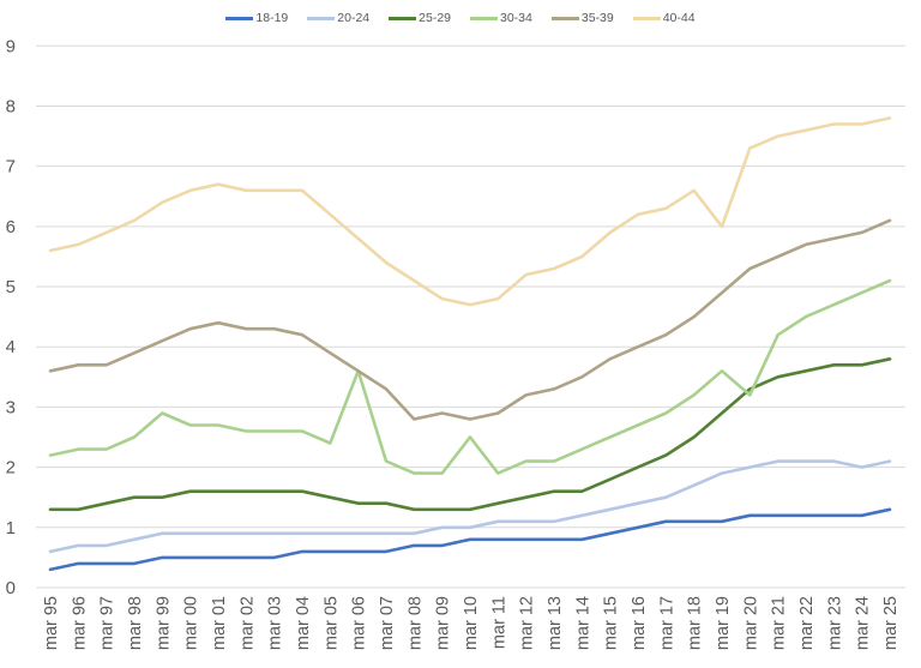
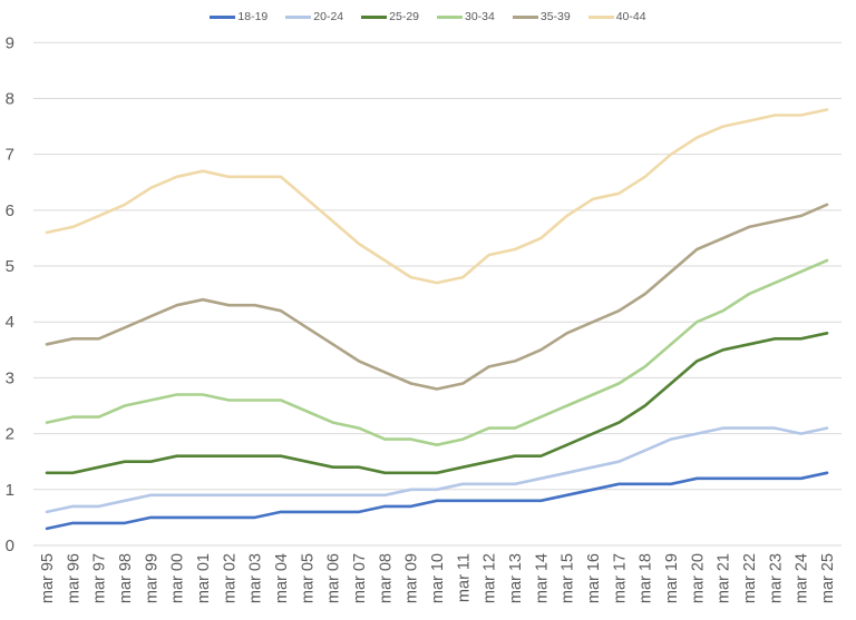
30-34/mar 99: 2.9 -> 2.6
30-34/mar 06: 3.6 -> 2.2
35-39/mar 08: 2.8 -> 3.1
30-34/mar 10: 2.5 -> 1.8
40-44/mar 19: 6.0 -> 7.0
30-34/mar 20: 3.2 -> 4.0
